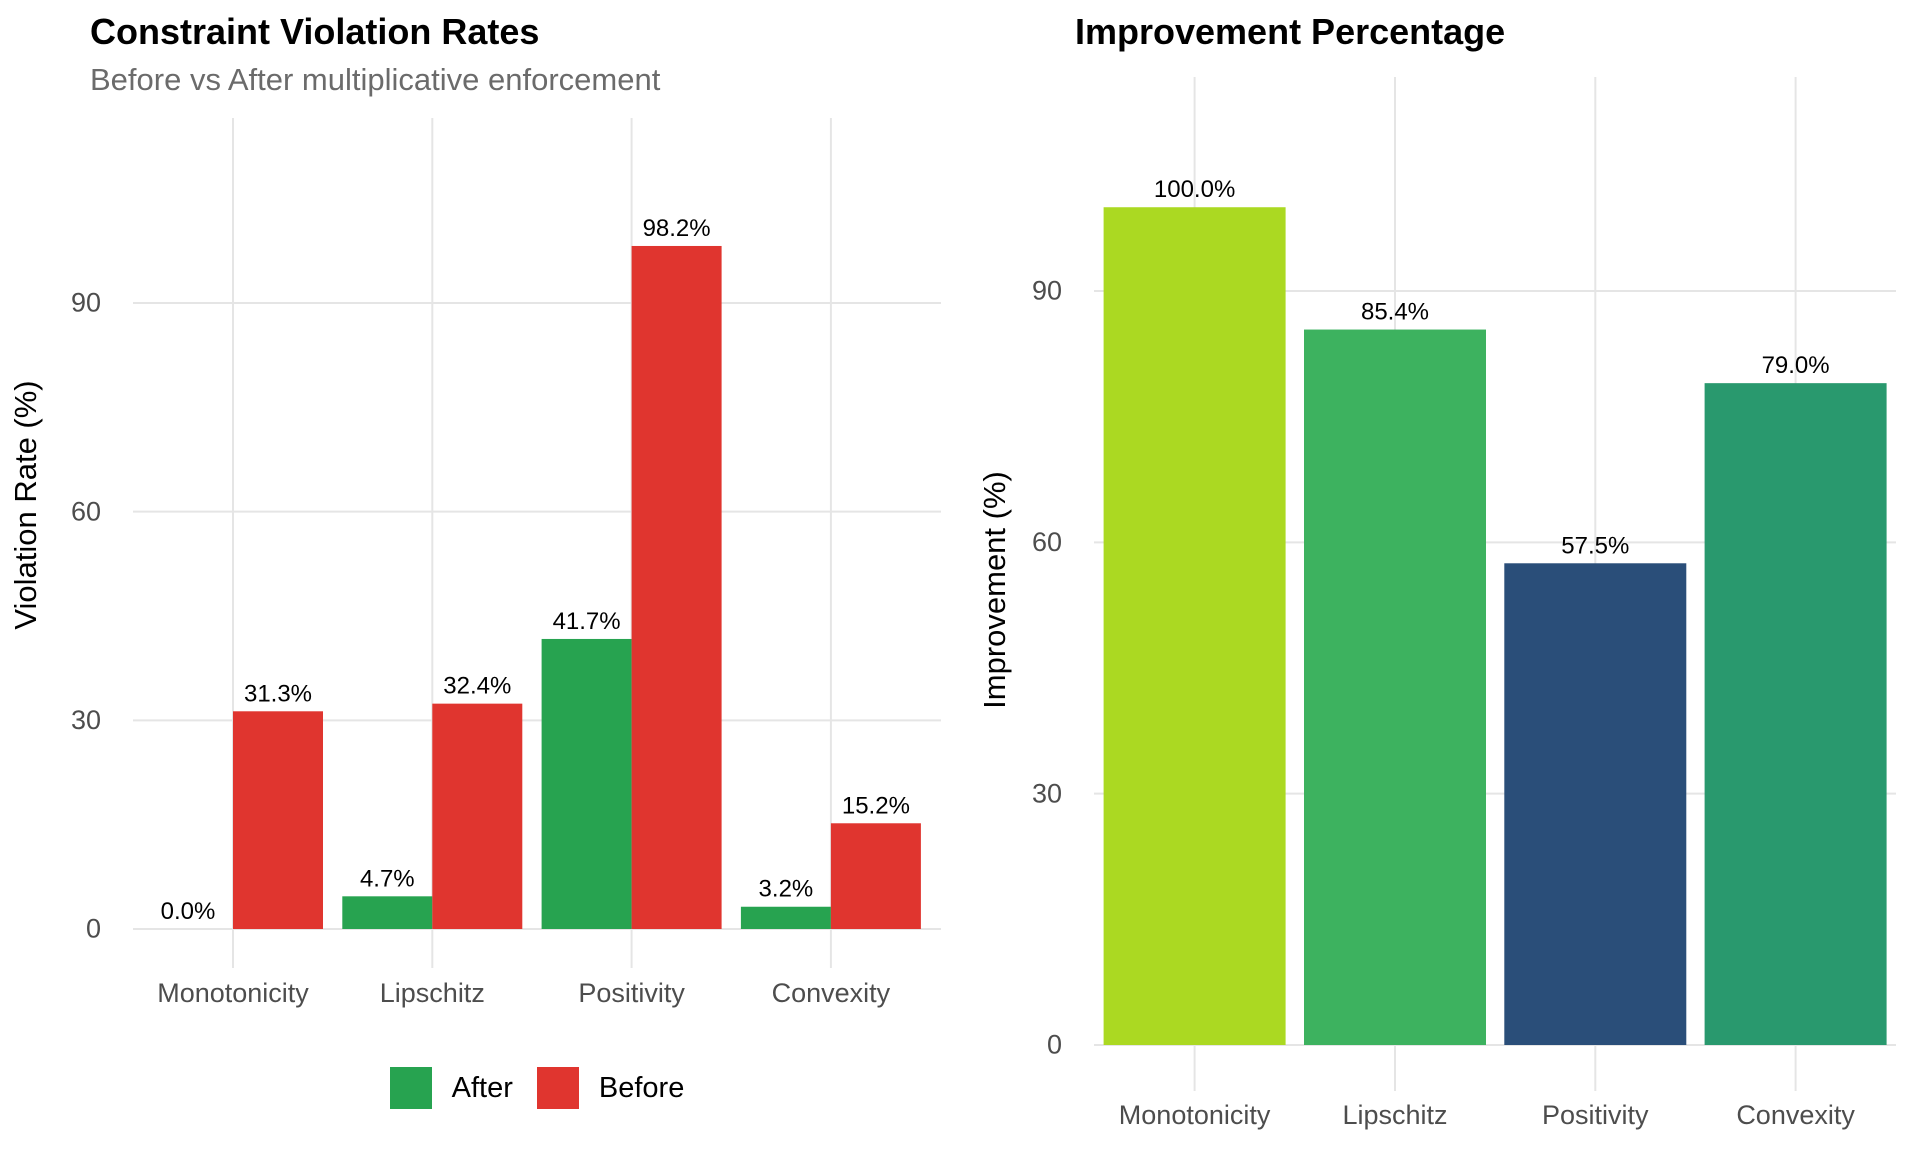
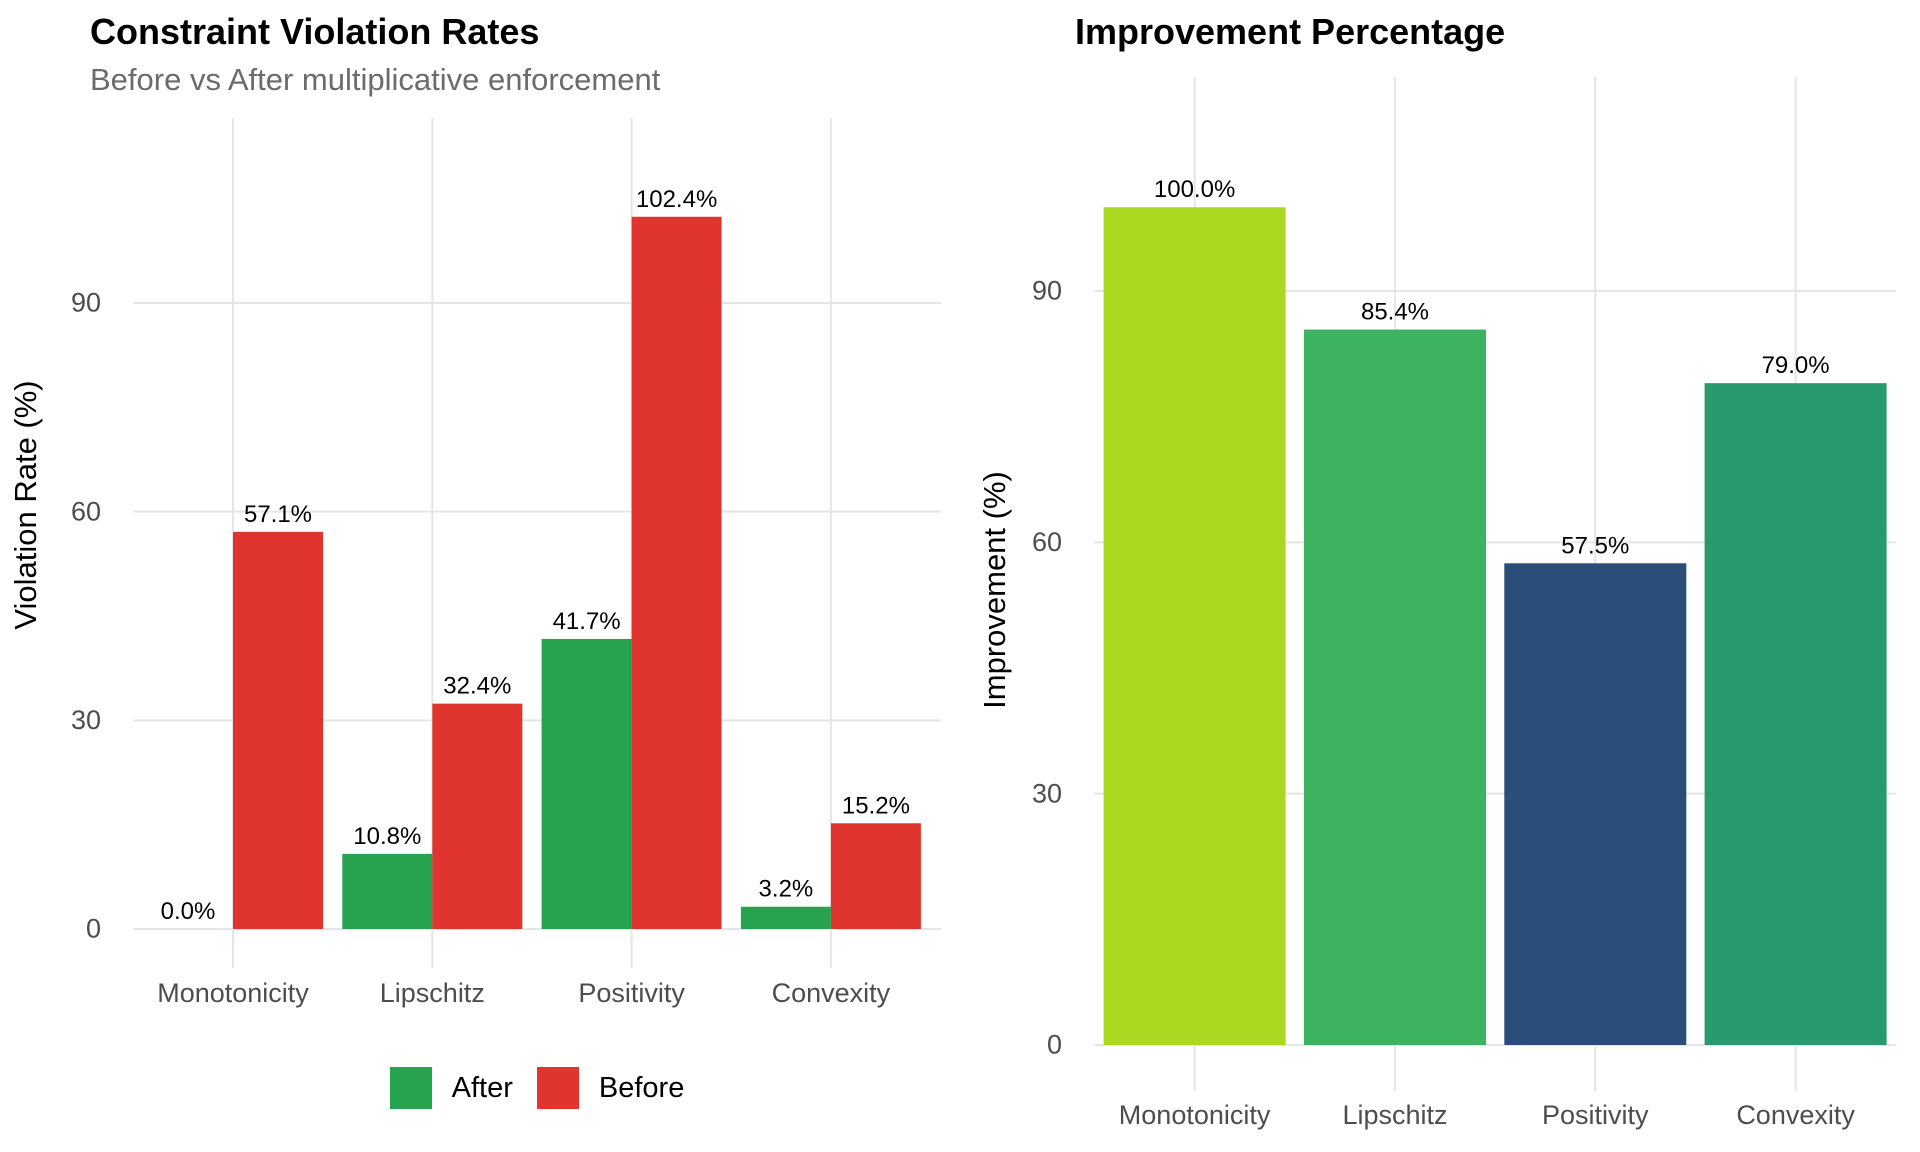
Constraint Violation Rates/Before/Monotonicity: 31.3% -> 57.1%
Constraint Violation Rates/After/Lipschitz: 4.7% -> 10.8%
Constraint Violation Rates/Before/Positivity: 98.2% -> 102.4%
